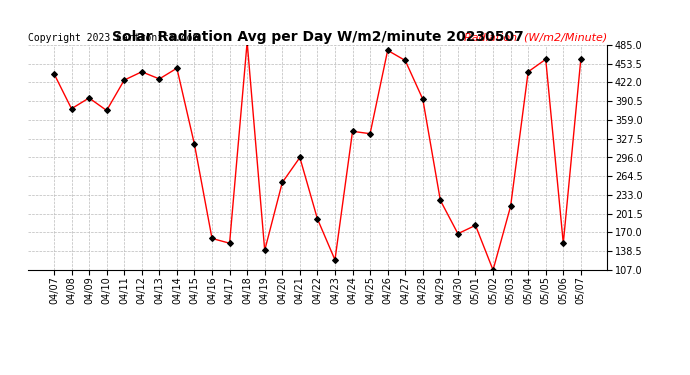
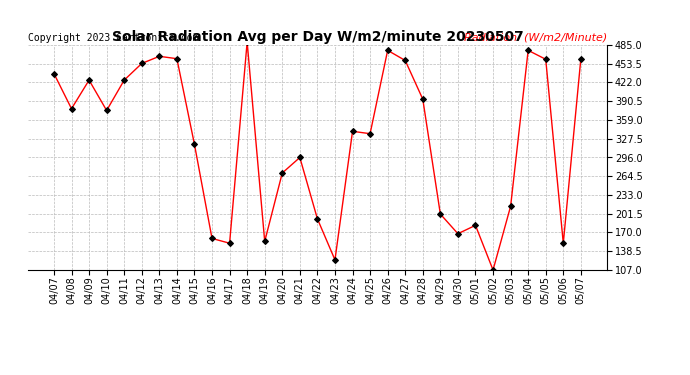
04/09: 396 -> 426
04/12: 440 -> 454
04/13: 428 -> 466
04/14: 446 -> 462
04/19: 140 -> 155
04/20: 254 -> 270
04/29: 224 -> 201
05/04: 440 -> 476
